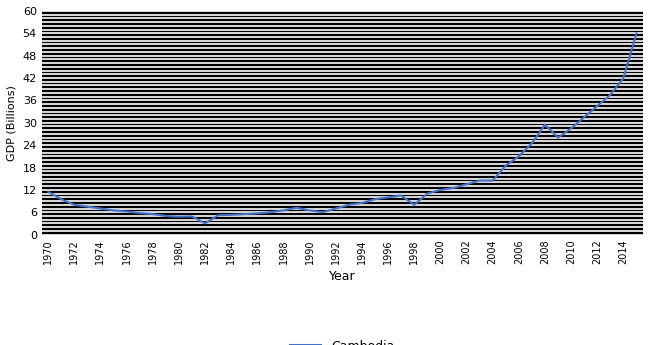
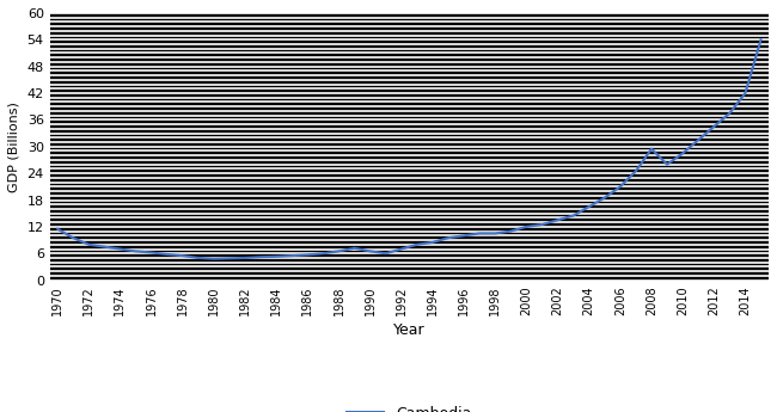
1982: 3.0 -> 5.0
1998: 8.0 -> 10.5
2004: 14.5 -> 16.5
